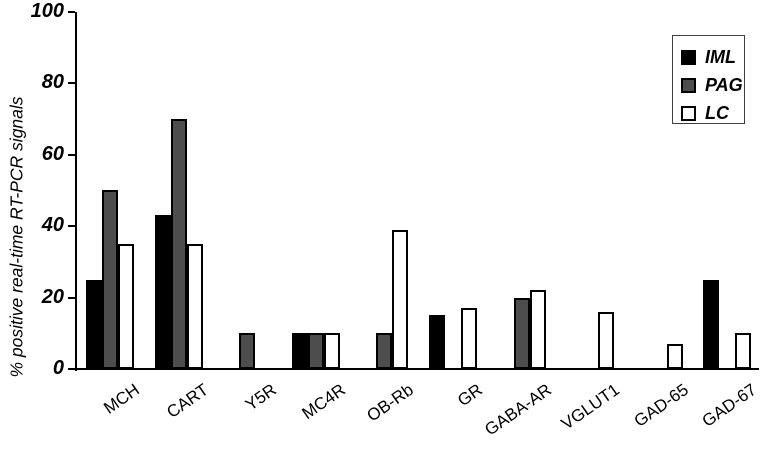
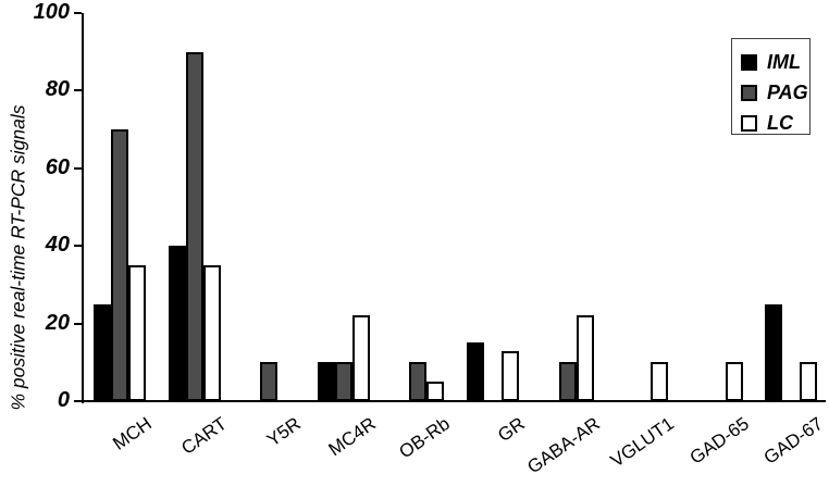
PAG/MCH: 50 -> 70
IML/CART: 43 -> 40
PAG/CART: 70 -> 90
LC/MC4R: 10 -> 22
LC/OB-Rb: 39 -> 5
LC/GR: 17 -> 13
PAG/GABA-AR: 20 -> 10
LC/VGLUT1: 16 -> 10
LC/GAD-65: 7 -> 10
